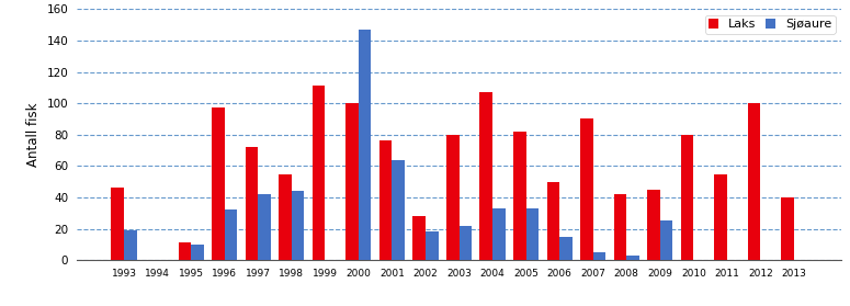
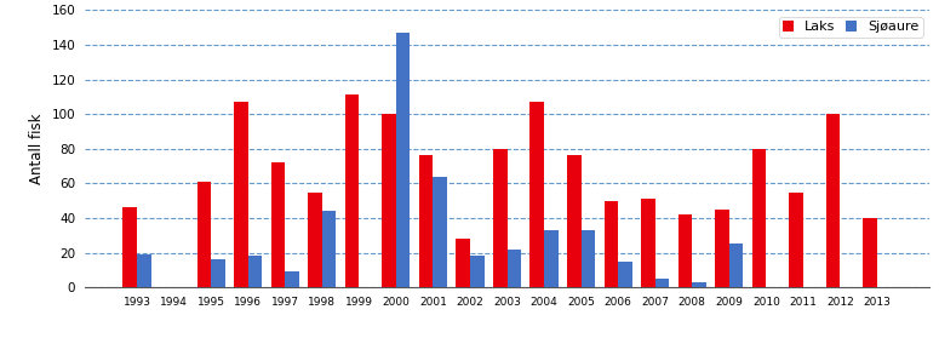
Laks/1995: 11 -> 61
Sjøaure/1995: 10 -> 16
Laks/1996: 97 -> 107
Sjøaure/1996: 32 -> 18
Sjøaure/1997: 42 -> 9
Laks/2005: 82 -> 76
Laks/2007: 90 -> 51
